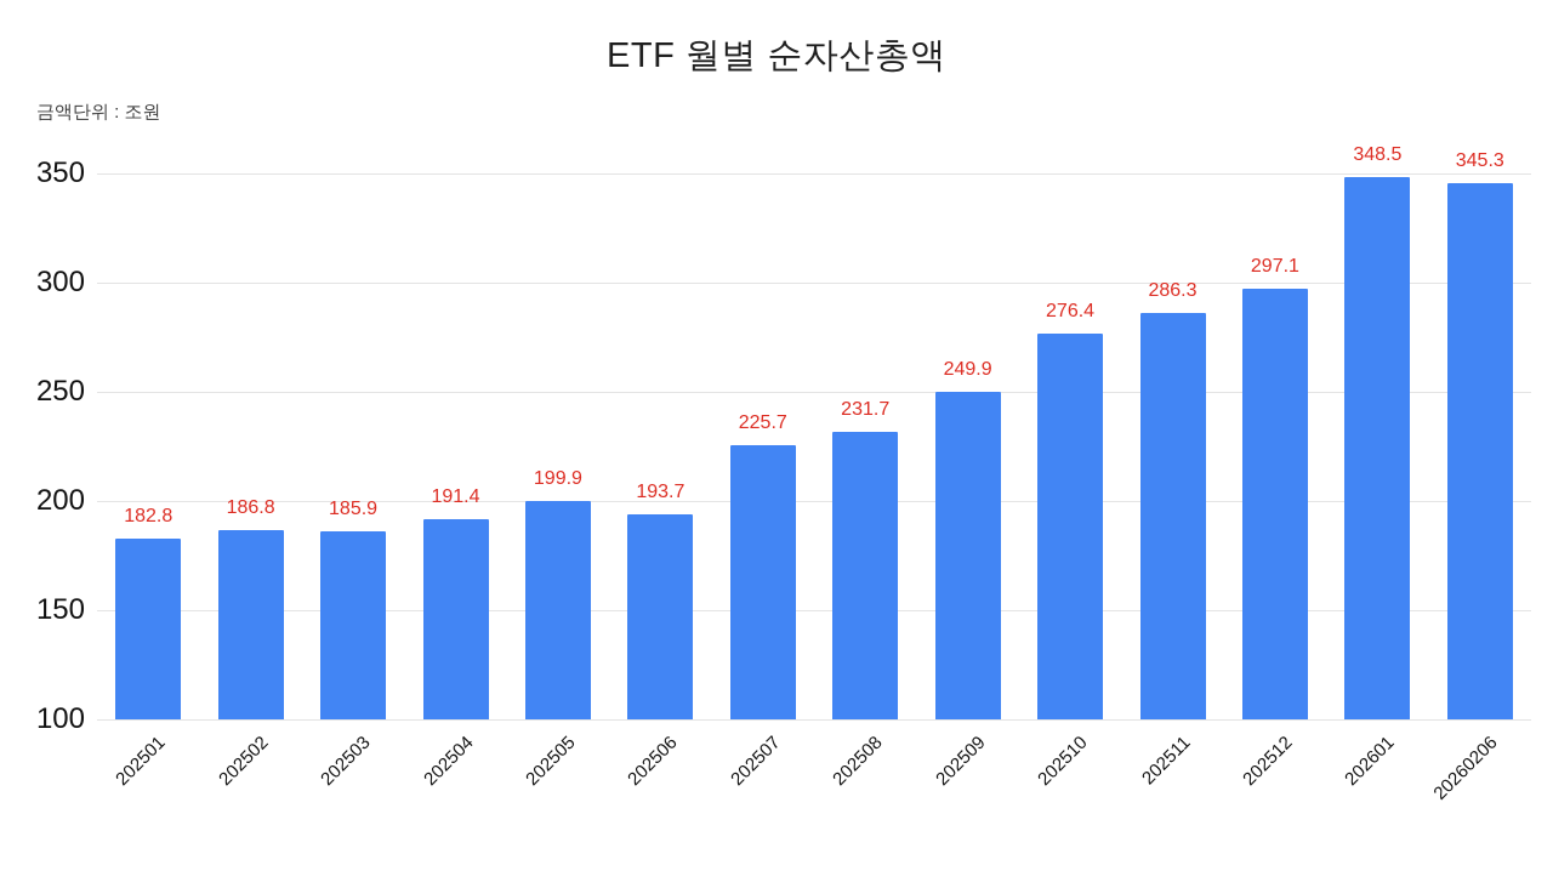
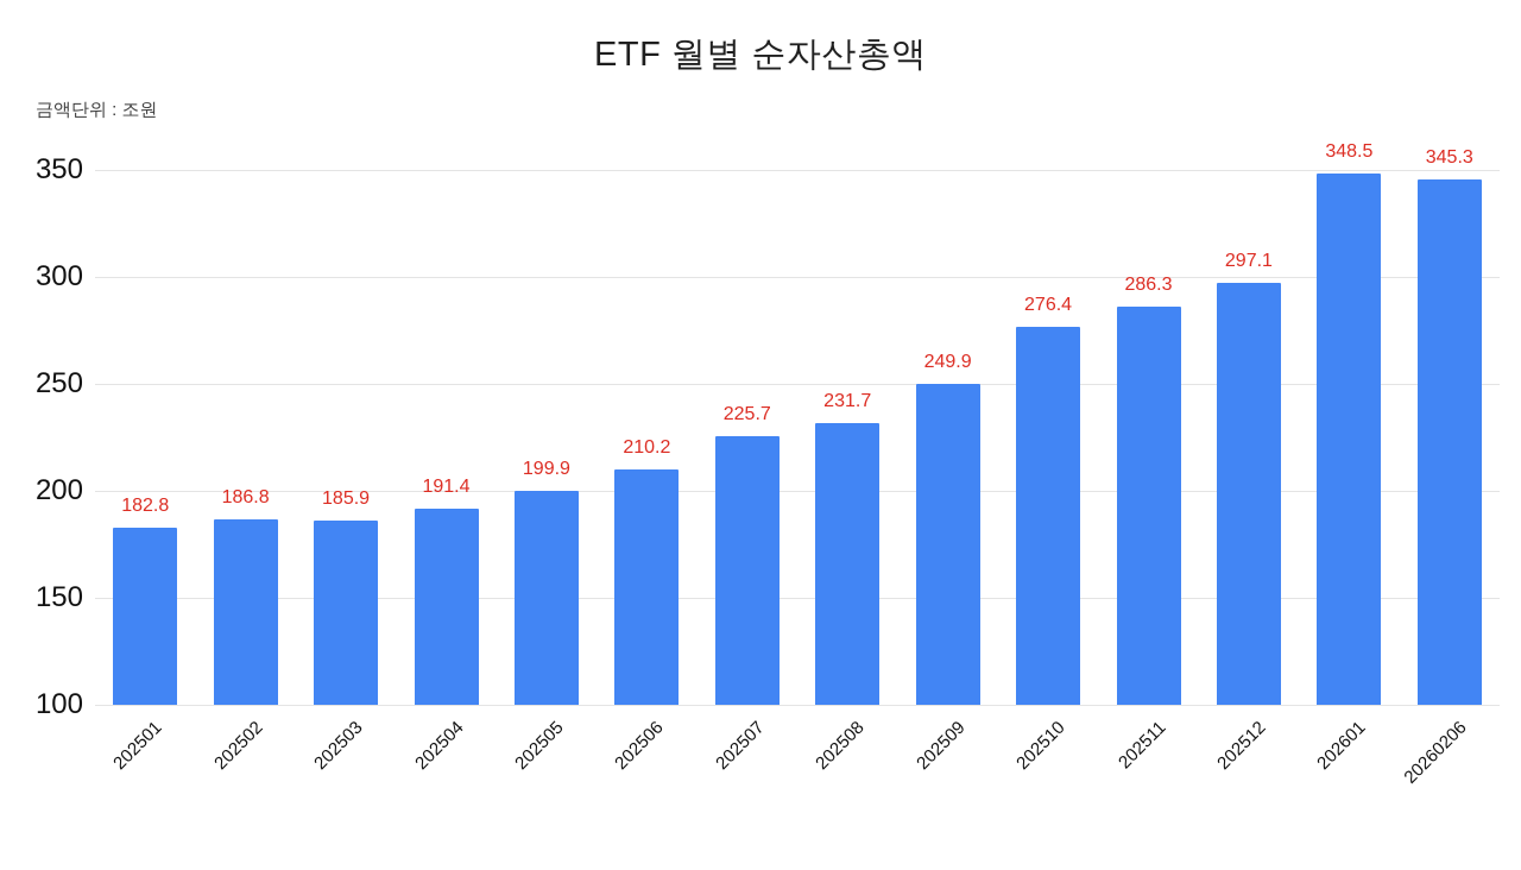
202506: 193.7 -> 210.2
